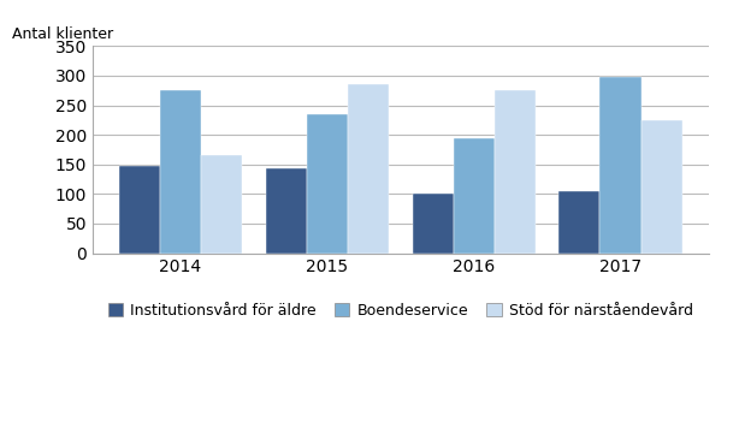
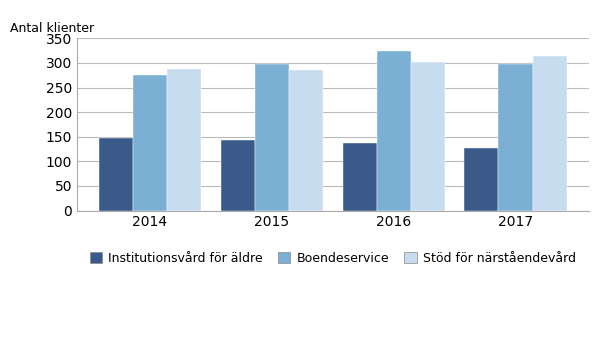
Stöd för närståendevård/2014: 165 -> 287
Boendeservice/2015: 235 -> 298
Institutionsvård för äldre/2016: 100 -> 137
Boendeservice/2016: 195 -> 325
Stöd för närståendevård/2016: 275 -> 302
Institutionsvård för äldre/2017: 105 -> 127
Stöd för närståendevård/2017: 225 -> 315
